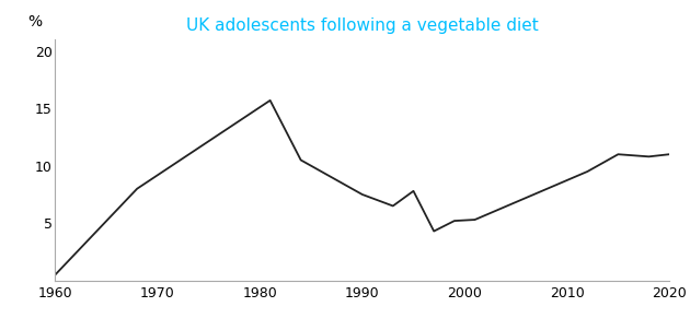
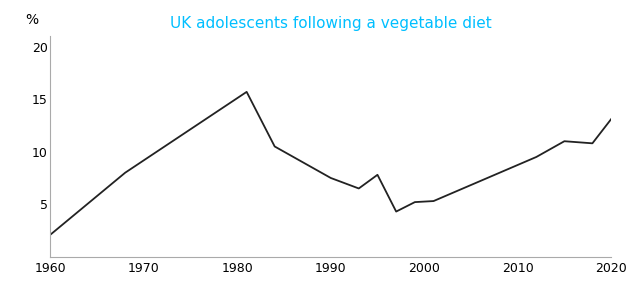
1960: 0.5 -> 2.1
2020: 11.0 -> 13.1
